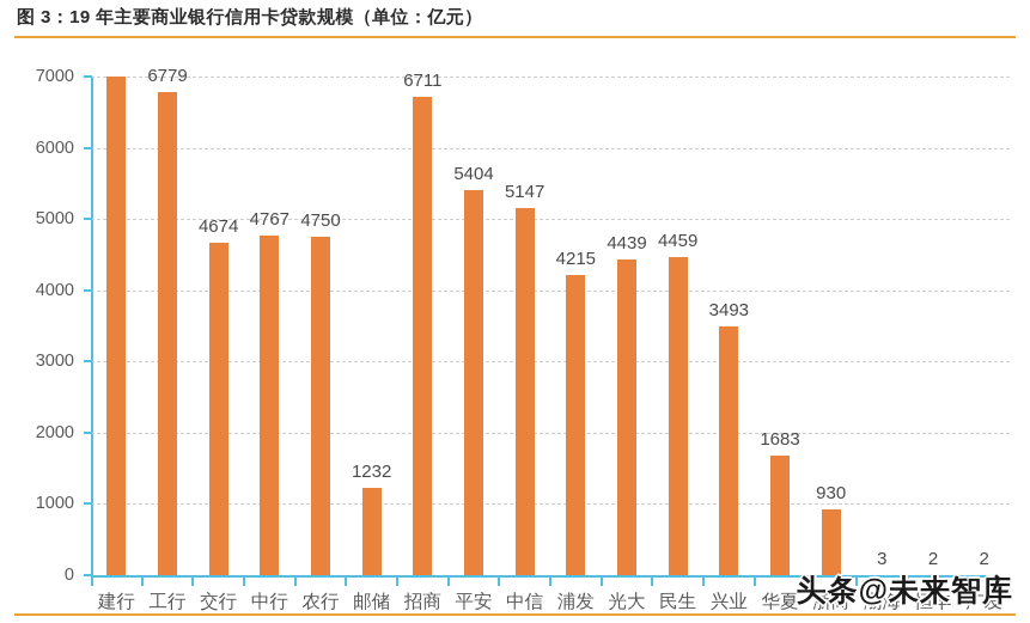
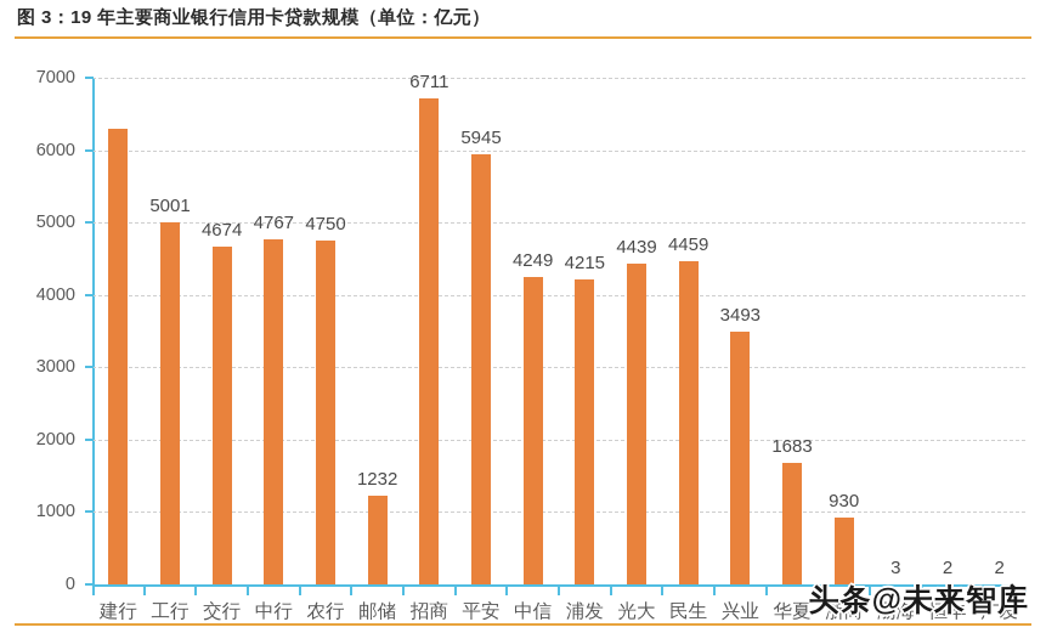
建行: 7000 -> 6300
工行: 6779 -> 5001
平安: 5404 -> 5945
中信: 5147 -> 4249
